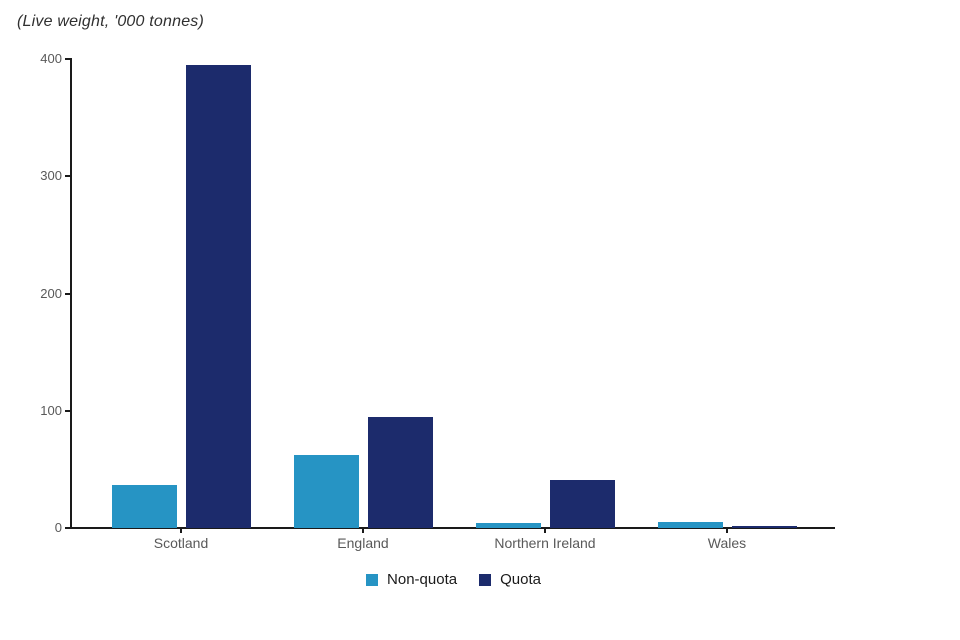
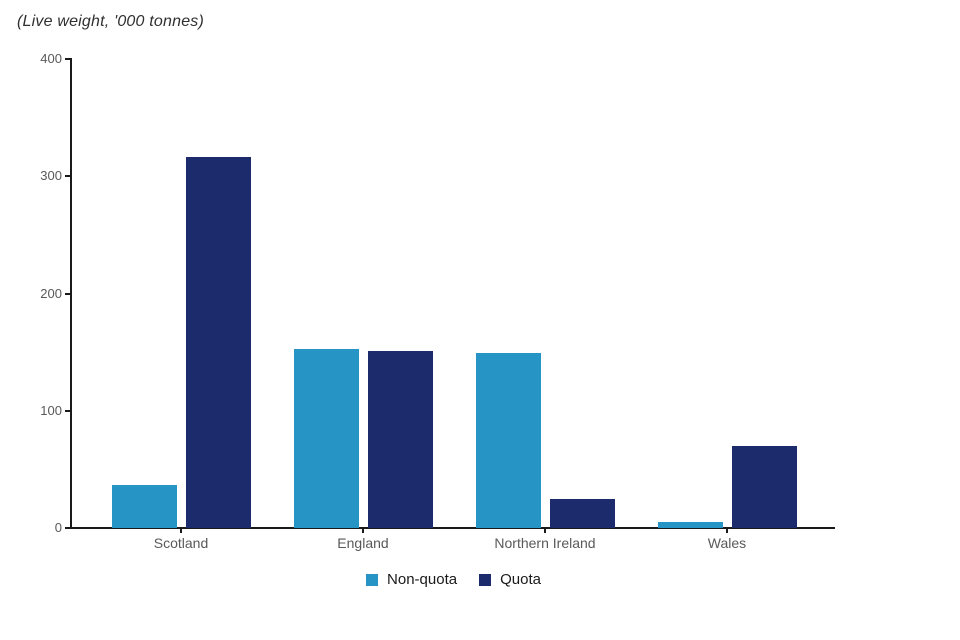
Quota/Scotland: 395 -> 316
Non-quota/England: 62 -> 153
Quota/England: 95 -> 151
Non-quota/Northern Ireland: 4 -> 149
Quota/Northern Ireland: 41 -> 25
Quota/Wales: 2 -> 70
